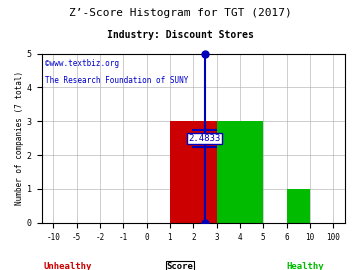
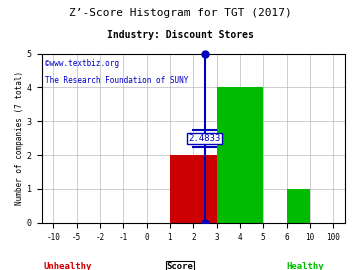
2: 3 -> 2
4: 3 -> 4
